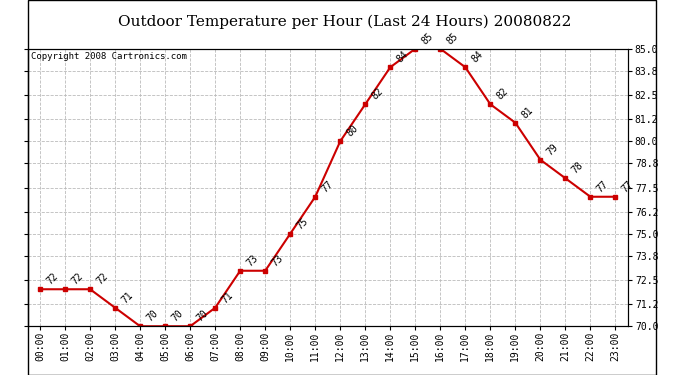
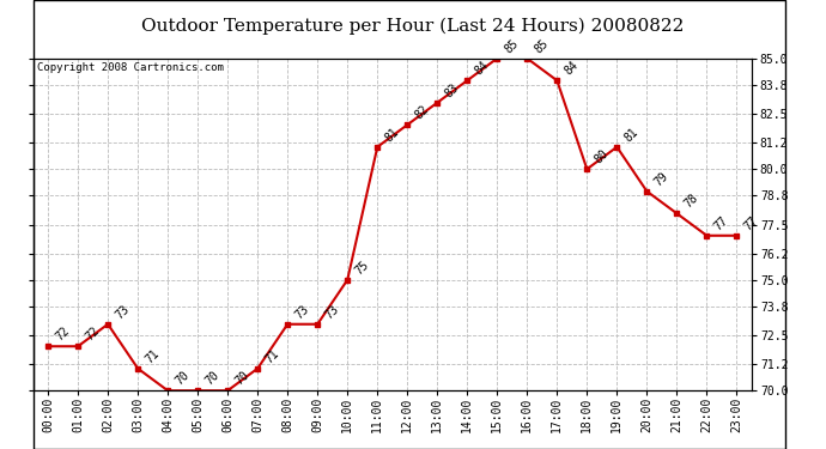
02:00: 72 -> 73
11:00: 77 -> 81
12:00: 80 -> 82
13:00: 82 -> 83
18:00: 82 -> 80
